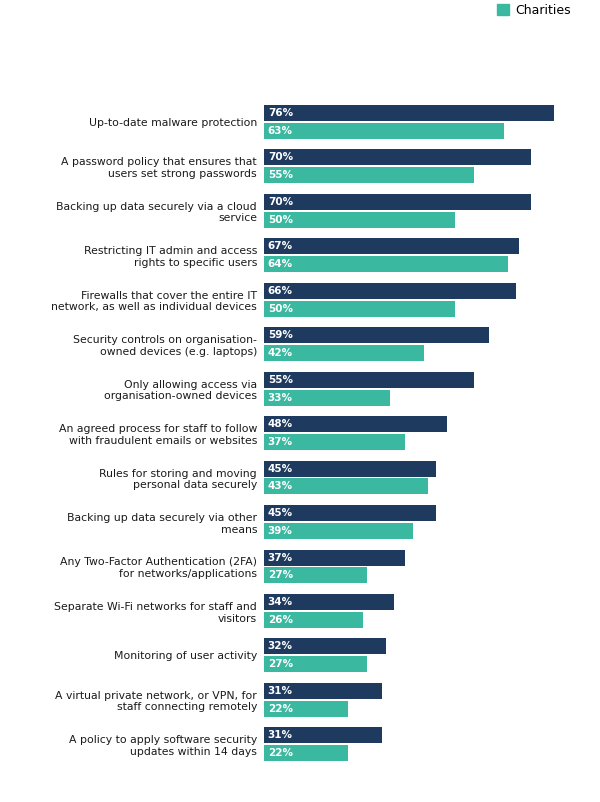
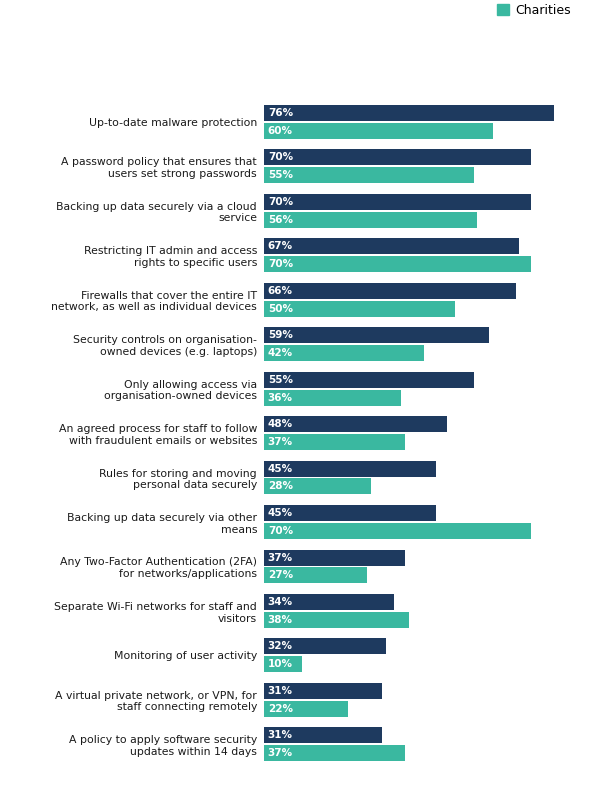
Charities/Up-to-date malware protection: 63% -> 60%
Charities/Backing up data securely via a cloud service: 50% -> 56%
Charities/Restricting IT admin and access rights to specific users: 64% -> 70%
Charities/Only allowing access via organisation-owned devices: 33% -> 36%
Charities/Rules for storing and moving personal data securely: 43% -> 28%
Charities/Backing up data securely via other means: 39% -> 70%
Charities/Separate Wi-Fi networks for staff and visitors: 26% -> 38%
Charities/Monitoring of user activity: 27% -> 10%
Charities/A policy to apply software security updates within 14 days: 22% -> 37%
